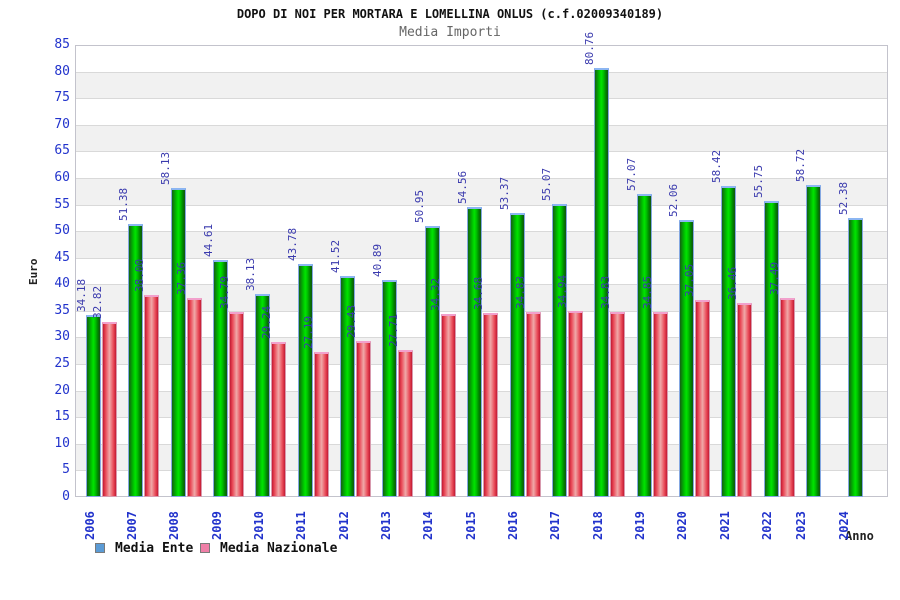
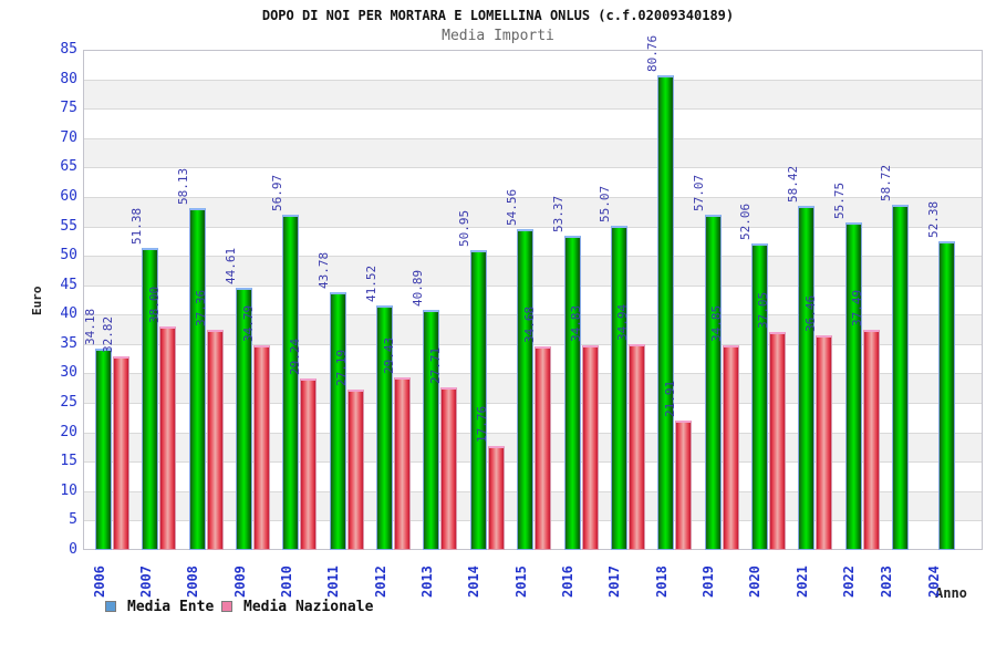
Media Ente/2010: 38.13 -> 56.97
Media Nazionale/2014: 34.32 -> 17.76
Media Nazionale/2018: 34.83 -> 21.91
